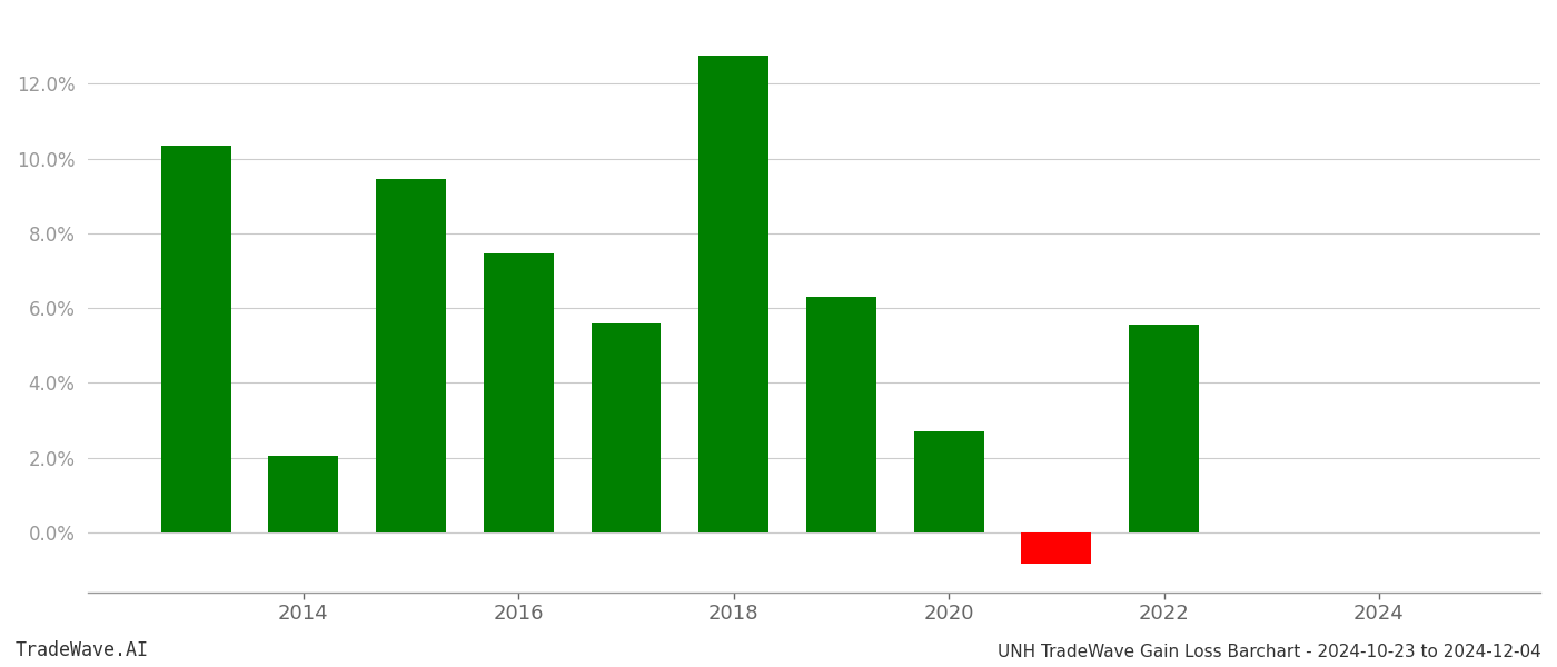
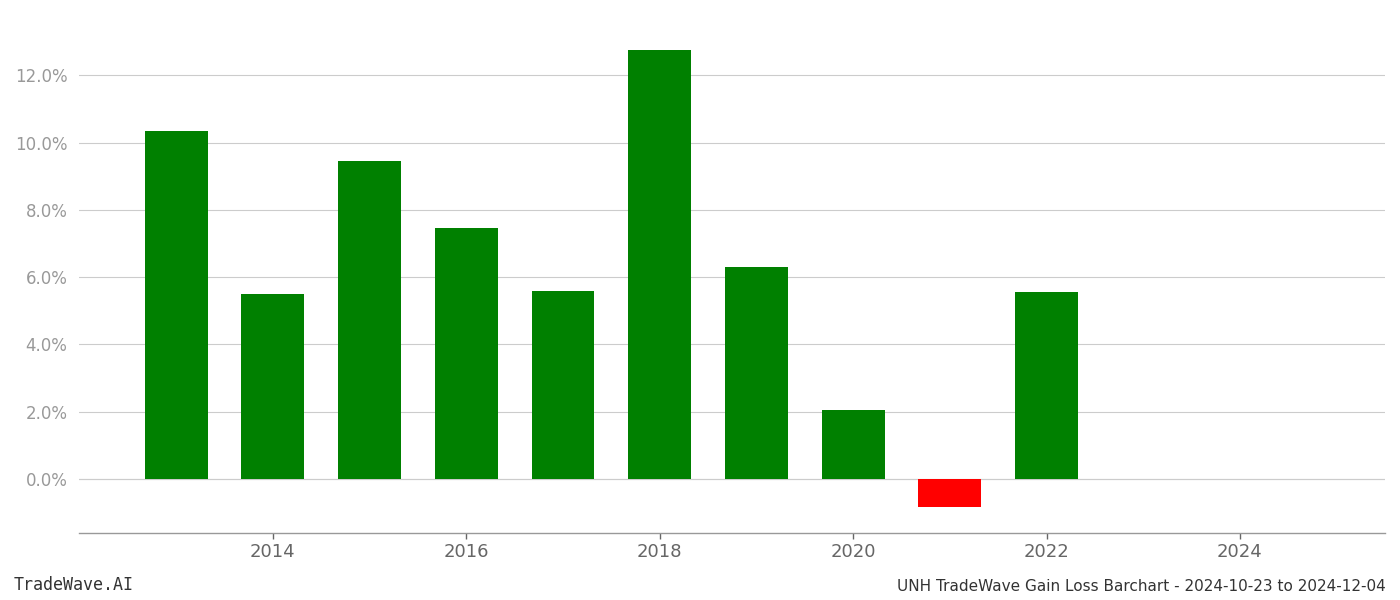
2014: 2.05% -> 5.50%
2020: 2.70% -> 2.05%
